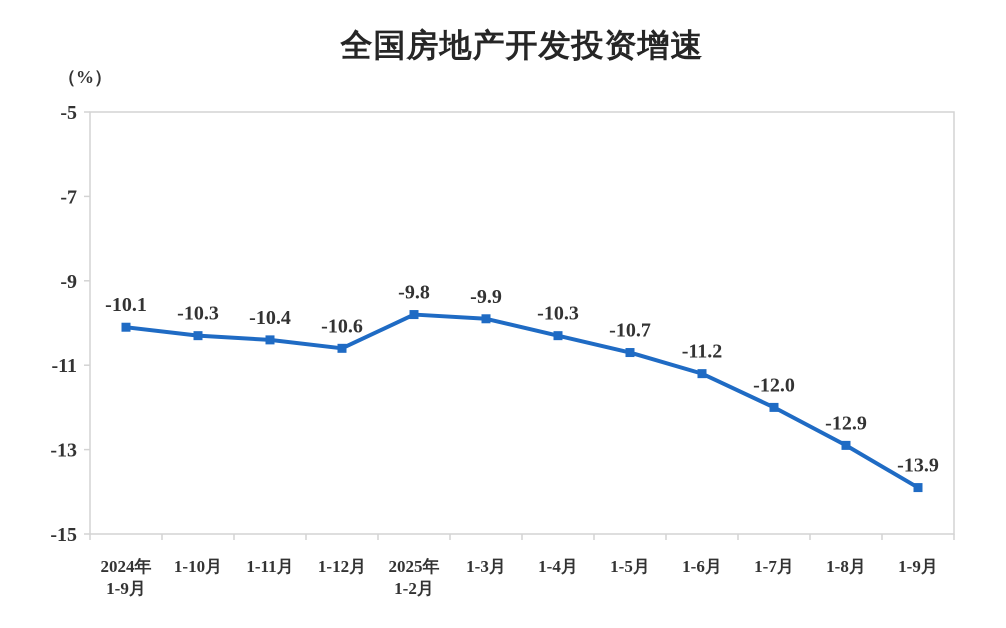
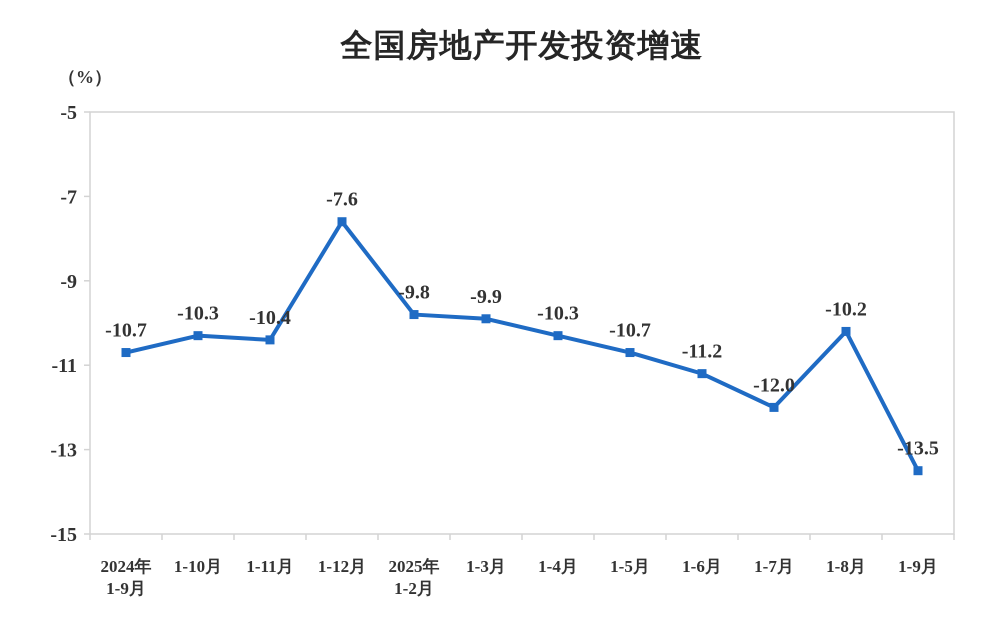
2024年 1-9月: -10.1 -> -10.7
1-12月: -10.6 -> -7.6
1-8月: -12.9 -> -10.2
1-9月: -13.9 -> -13.5
